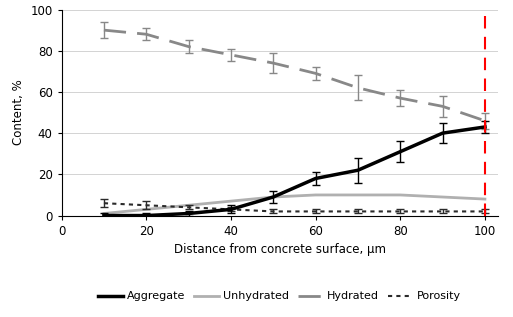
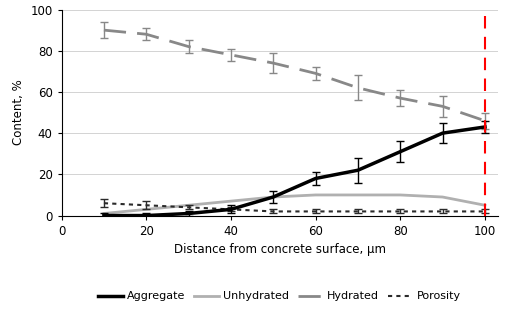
Unhydrated/100: 8 -> 5
